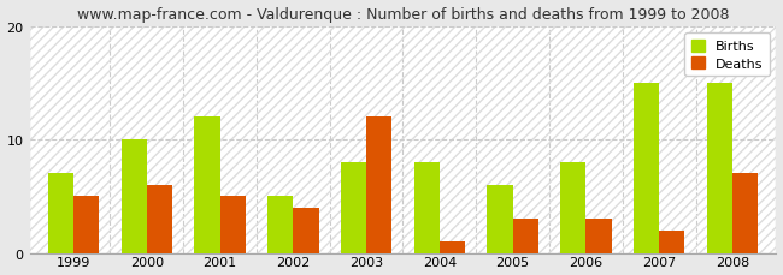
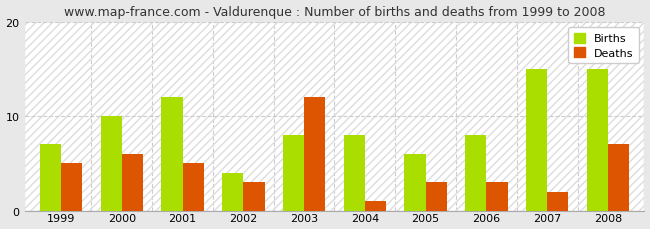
Births/2002: 5 -> 4
Deaths/2002: 4 -> 3
